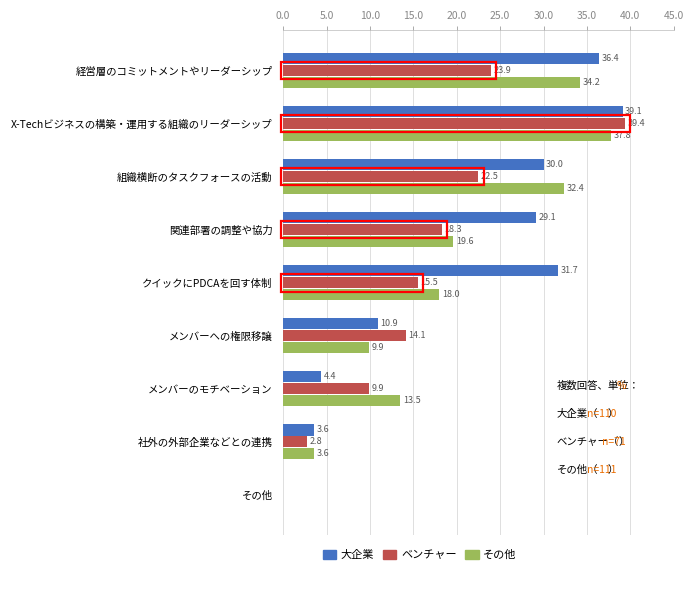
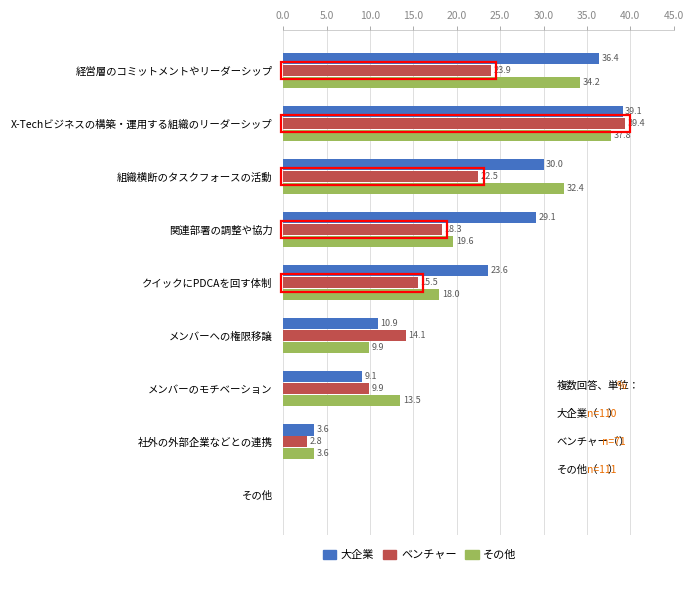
大企業/クイックにPDCAを回す体制: 31.7 -> 23.6
大企業/メンバーのモチベーション: 4.4 -> 9.1
